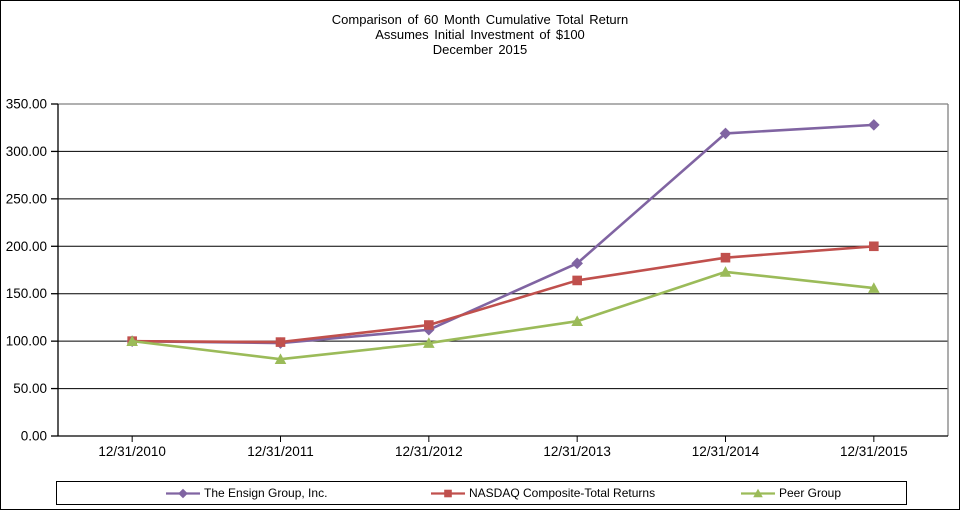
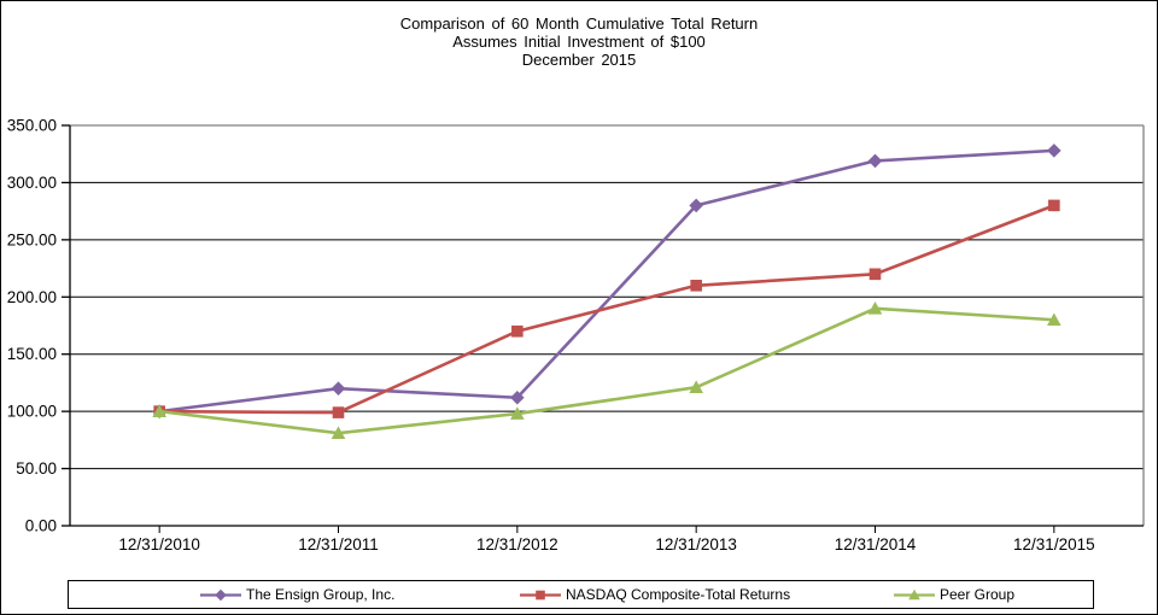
The Ensign Group, Inc./12/31/2011: 100 -> 120
NASDAQ Composite-Total Returns/12/31/2012: 120 -> 170
The Ensign Group, Inc./12/31/2013: 180 -> 280
NASDAQ Composite-Total Returns/12/31/2013: 160 -> 210
NASDAQ Composite-Total Returns/12/31/2014: 190 -> 220
Peer Group/12/31/2014: 170 -> 190
NASDAQ Composite-Total Returns/12/31/2015: 200 -> 280
Peer Group/12/31/2015: 160 -> 180
